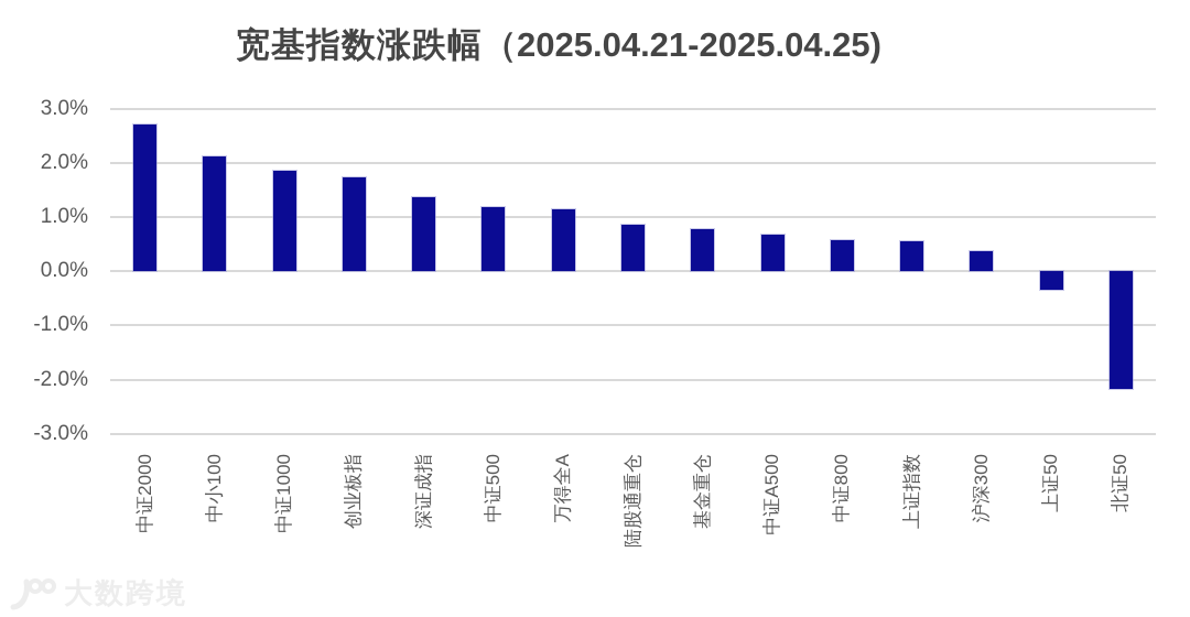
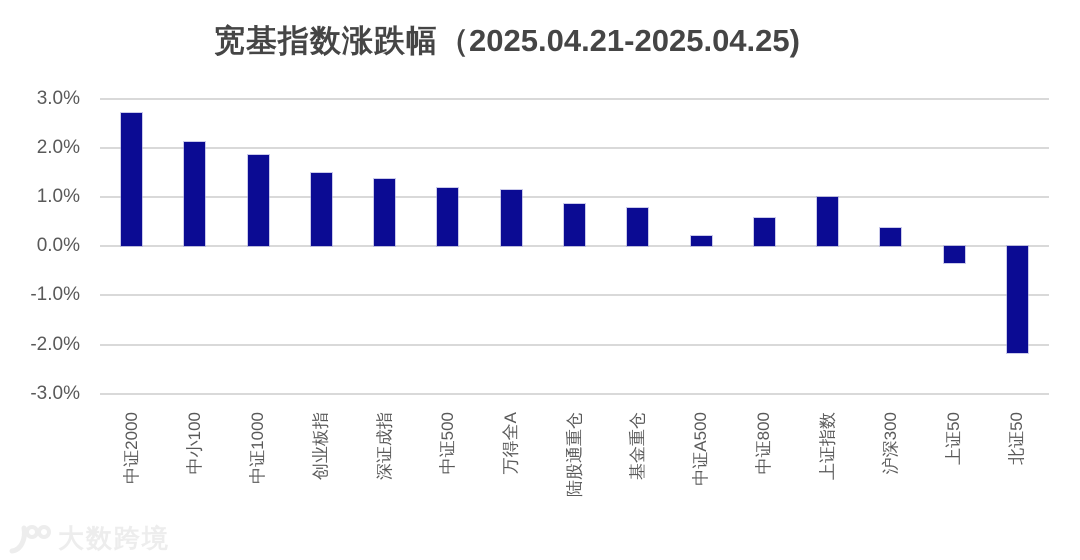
创业板指: 1.7% -> 1.5%
中证A500: 0.7% -> 0.2%
上证指数: 0.6% -> 1.0%
